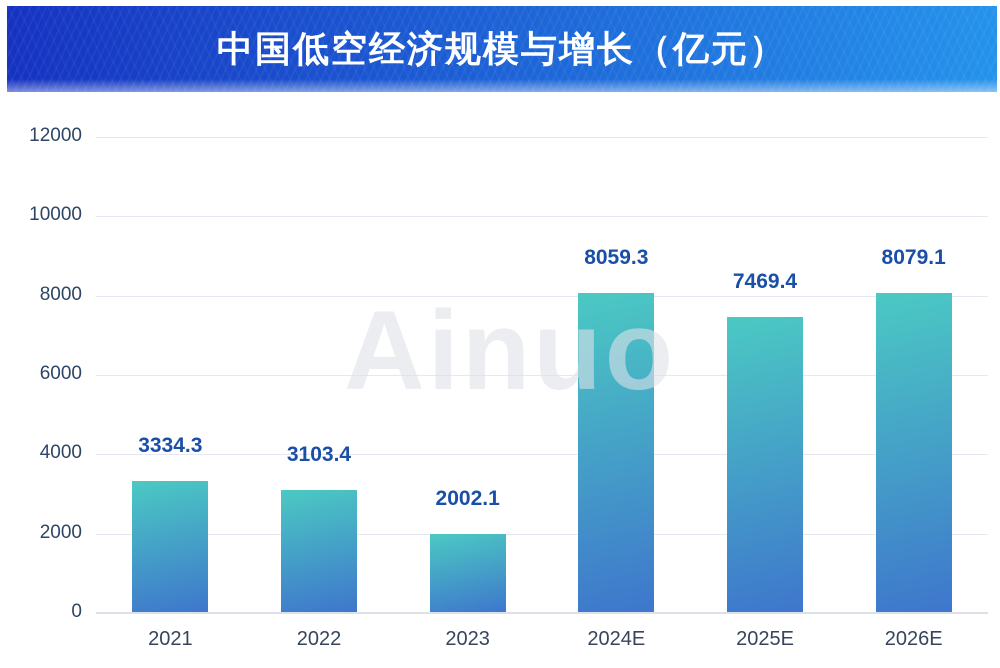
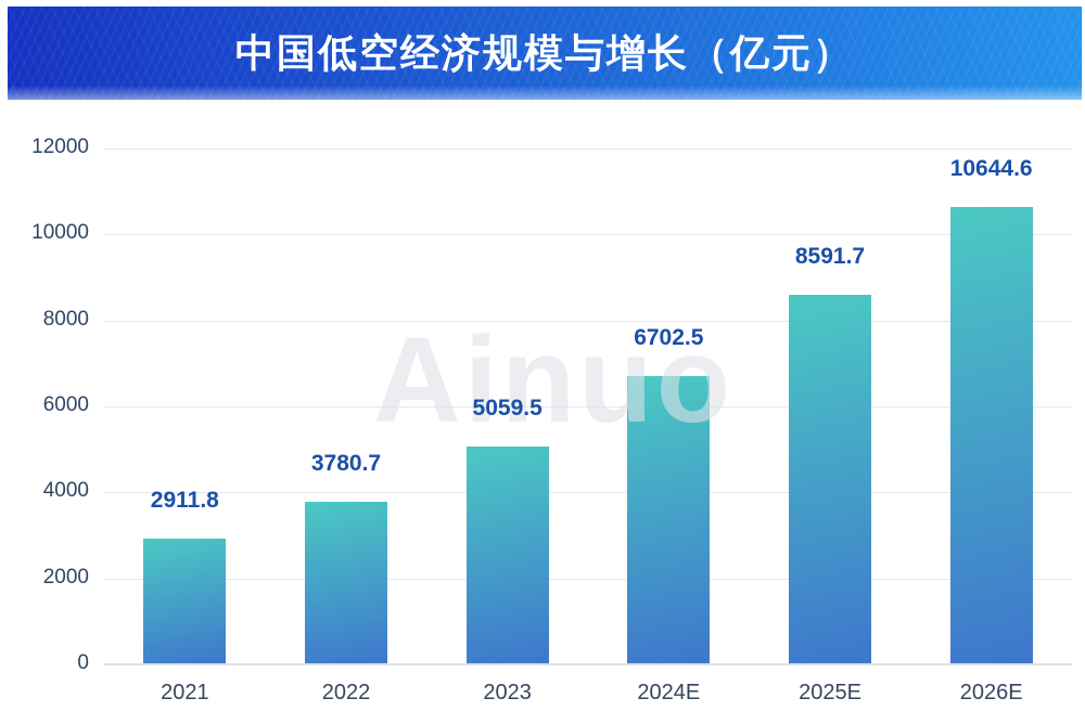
2021: 3334.3 -> 2911.8
2022: 3103.4 -> 3780.7
2023: 2002.1 -> 5059.5
2024E: 8059.3 -> 6702.5
2025E: 7469.4 -> 8591.7
2026E: 8079.1 -> 10644.6
